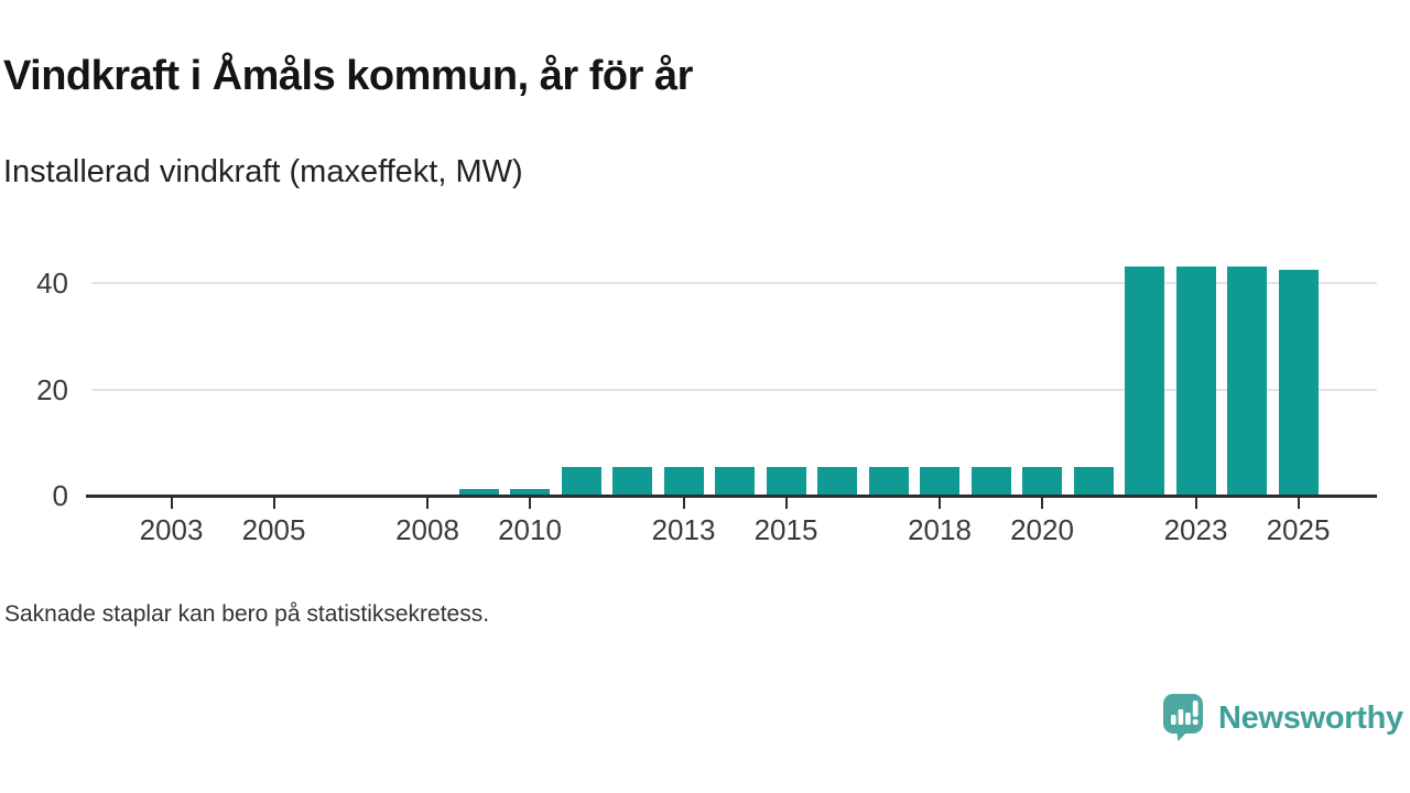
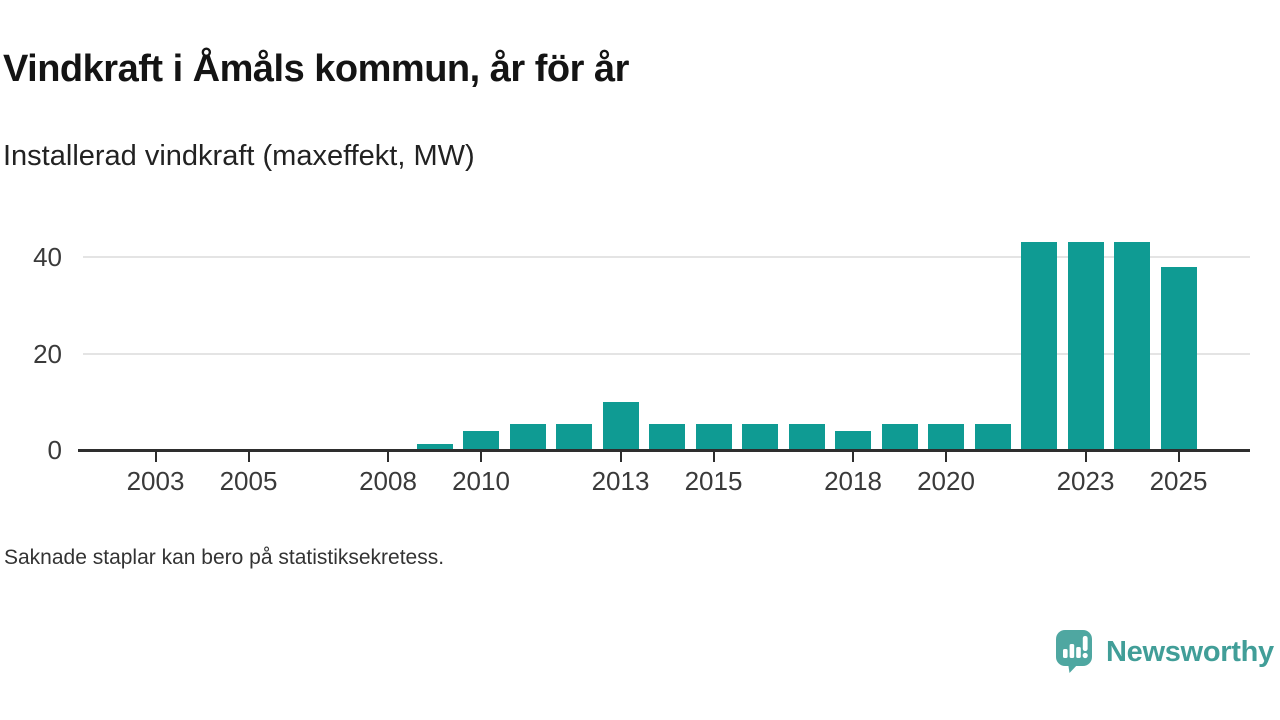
2010: 1 -> 4
2013: 5 -> 10
2018: 5 -> 4
2025: 42 -> 38
